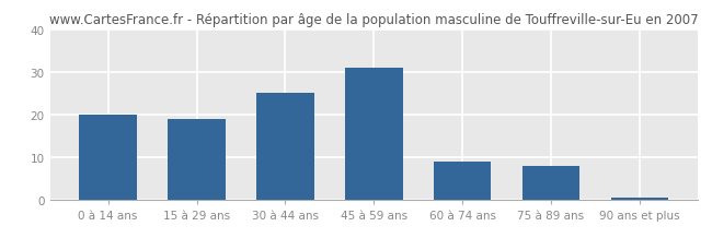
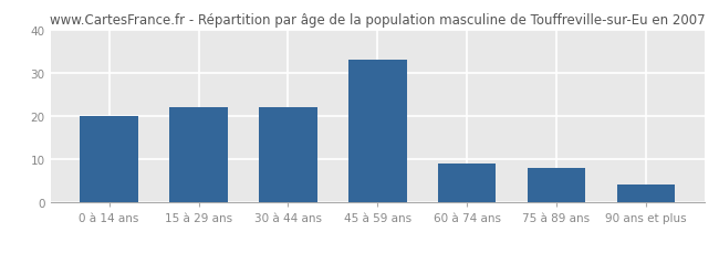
15 à 29 ans: 19.0 -> 22.0
30 à 44 ans: 25.0 -> 22.0
45 à 59 ans: 31.0 -> 33.0
90 ans et plus: 0.5 -> 4.0
